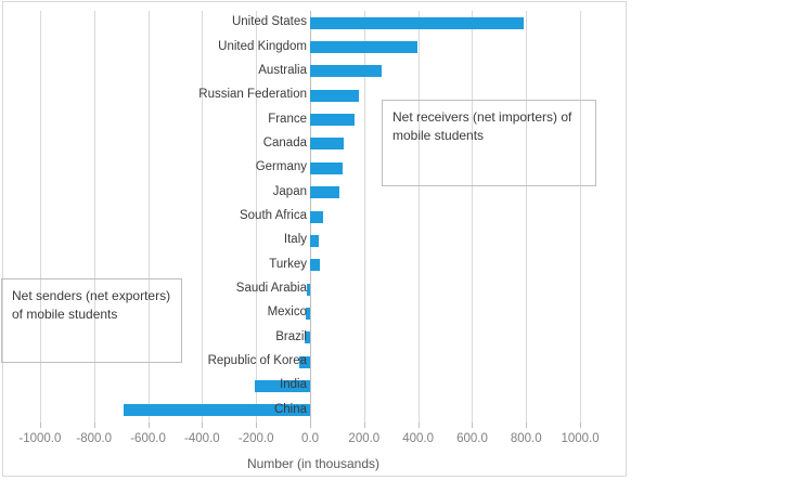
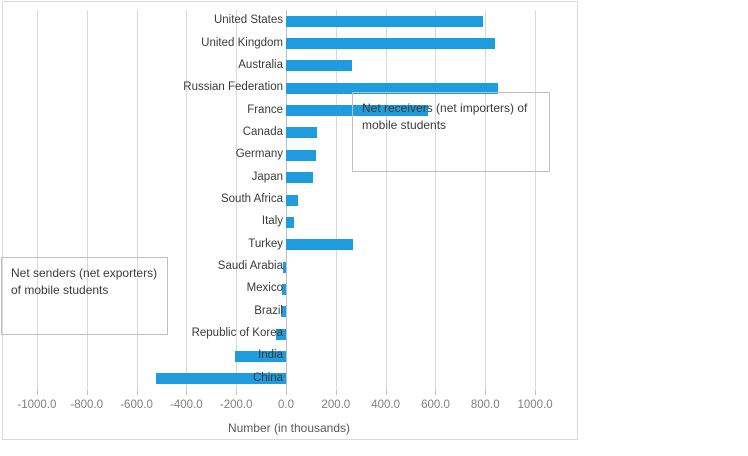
United Kingdom: 400 -> 840
Russian Federation: 180 -> 850
France: 160 -> 570
Turkey: 40 -> 270
China: -690 -> -520
